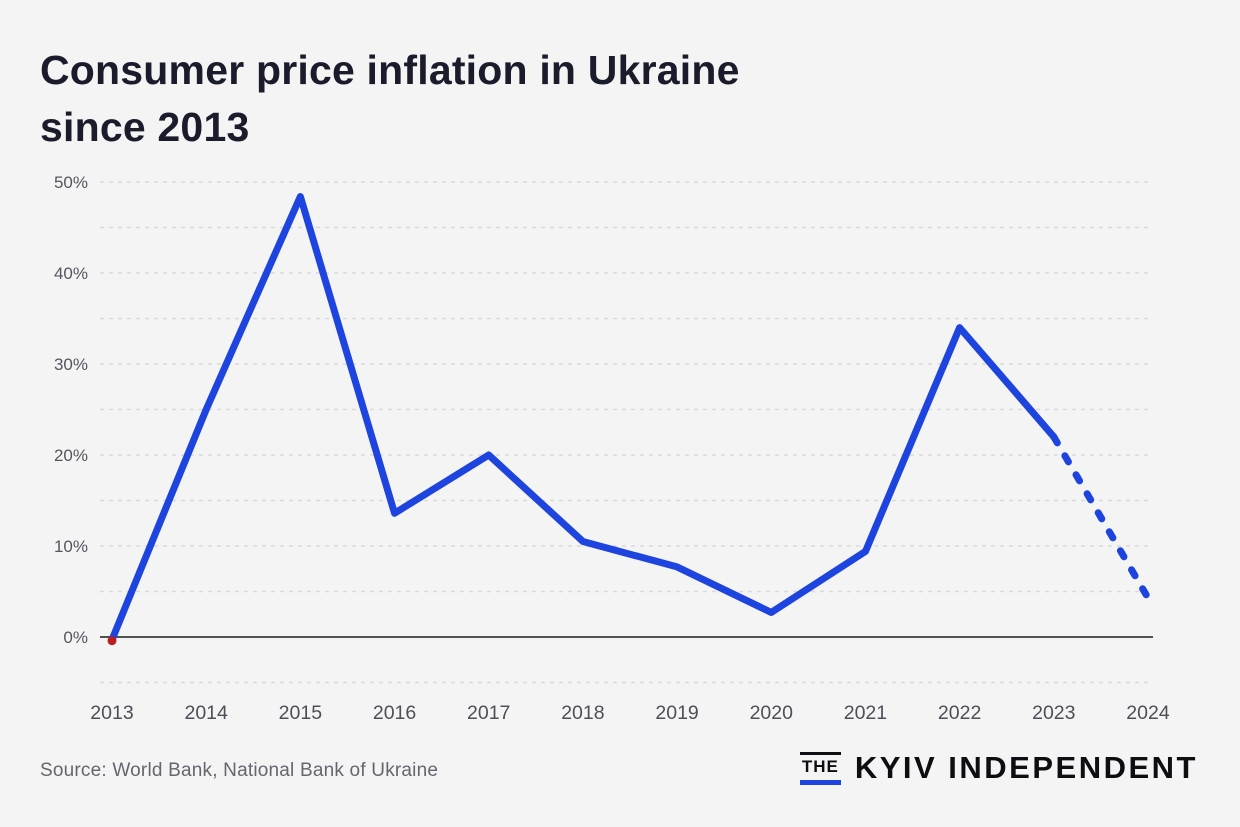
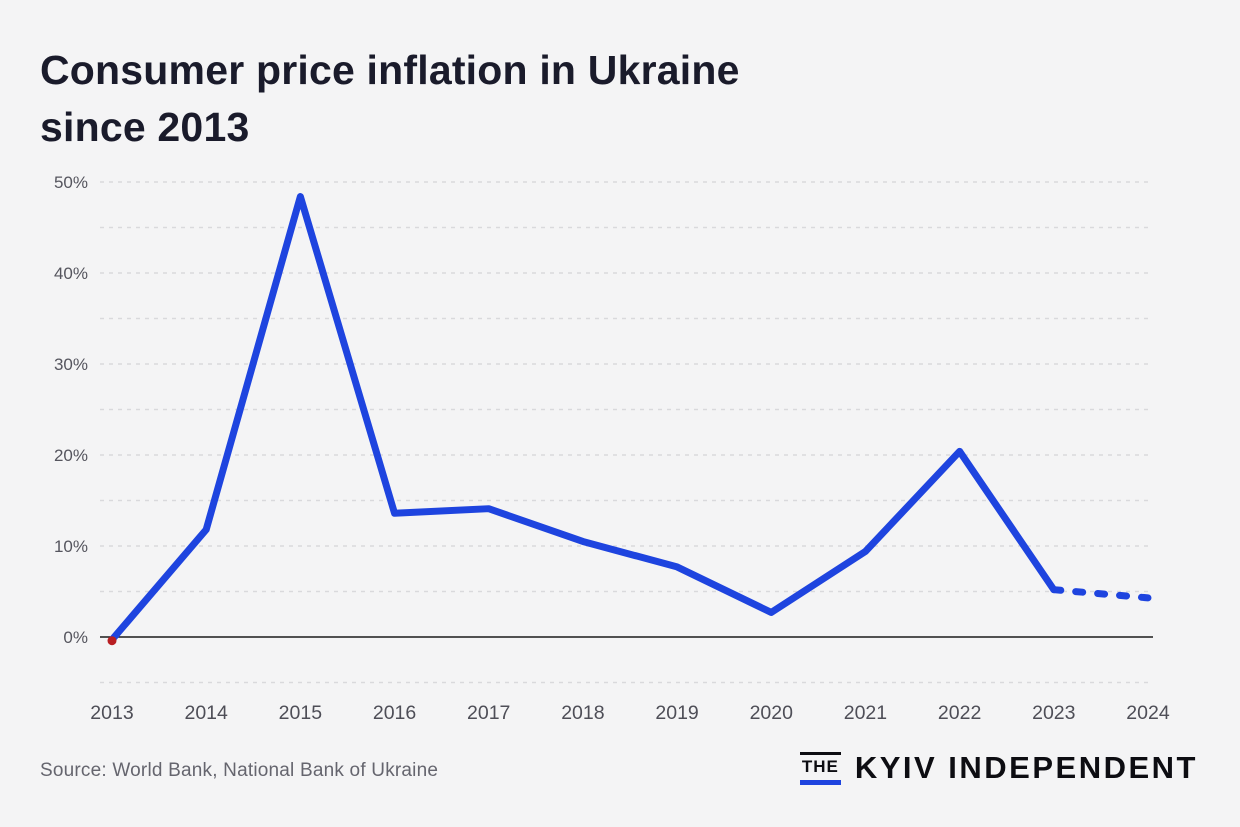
2014: 25% -> 12%
2017: 20% -> 14%
2022: 34% -> 20%
2023: 22% -> 5%
